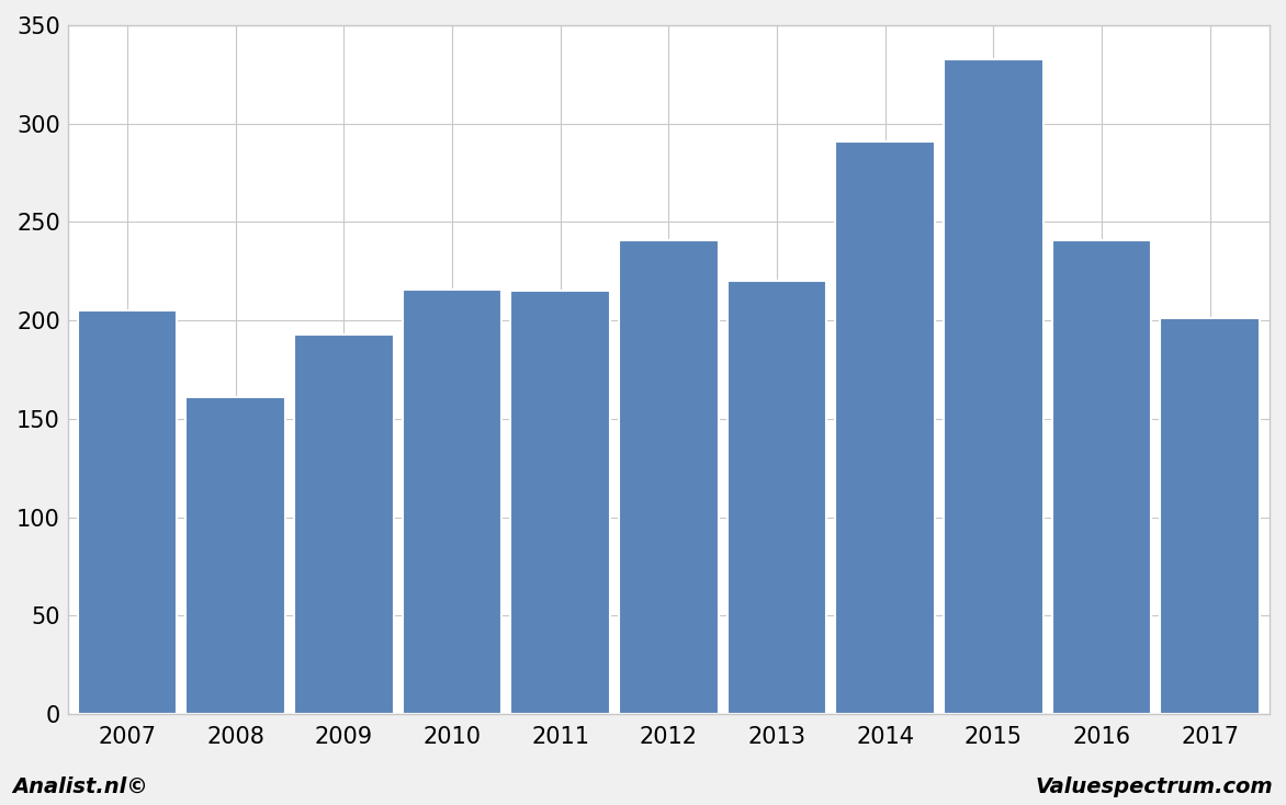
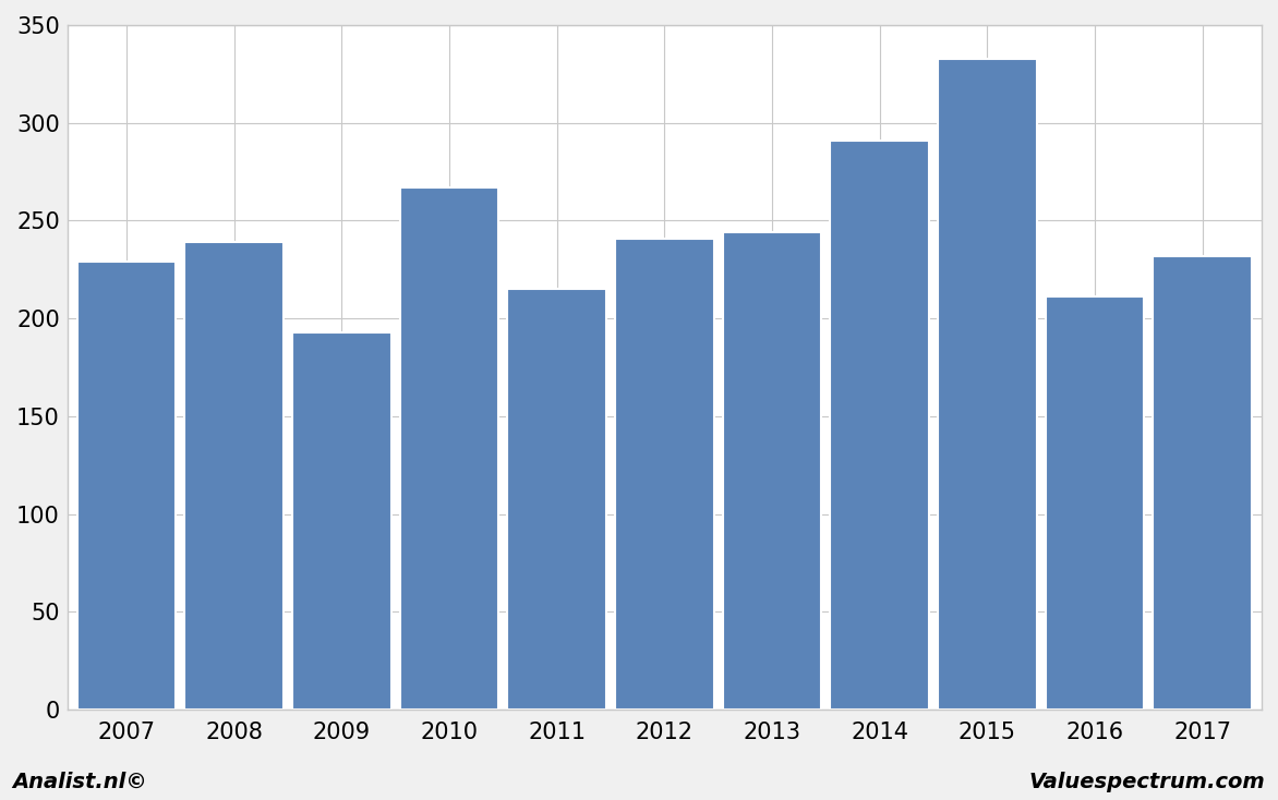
2007: 205 -> 229
2008: 161 -> 239
2010: 216 -> 267
2013: 220 -> 244
2016: 241 -> 211
2017: 201 -> 232
